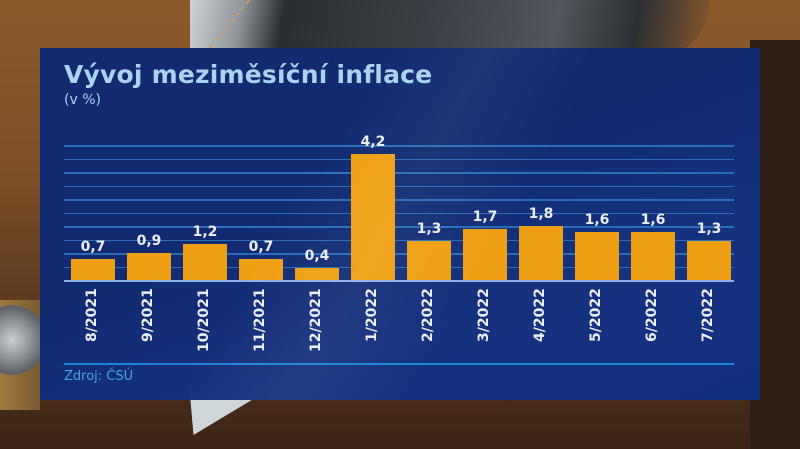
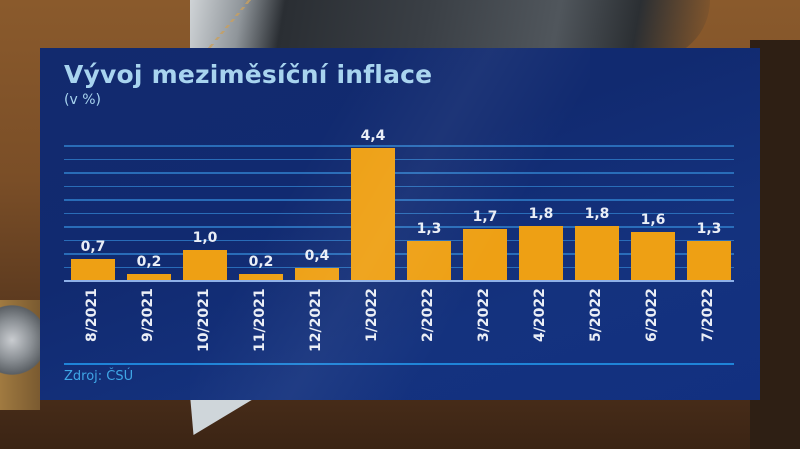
9/2021: 0,9 -> 0,2
10/2021: 1,2 -> 1,0
11/2021: 0,7 -> 0,2
1/2022: 4,2 -> 4,4
5/2022: 1,6 -> 1,8
